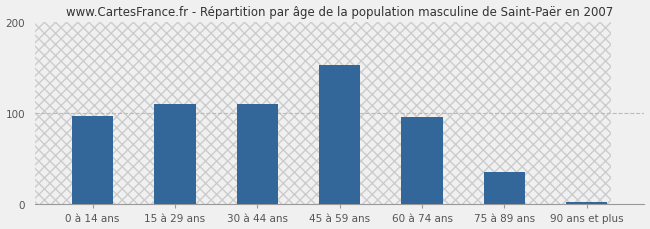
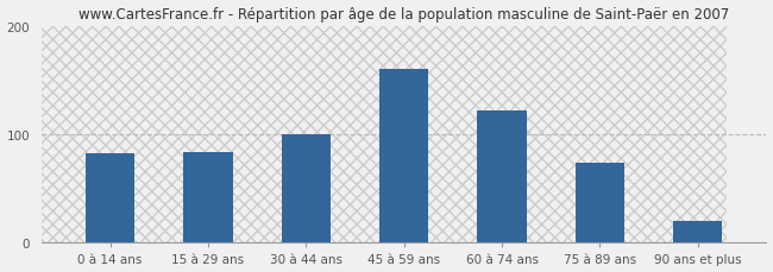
0 à 14 ans: 97 -> 82
15 à 29 ans: 110 -> 84
30 à 44 ans: 110 -> 100
45 à 59 ans: 152 -> 160
60 à 74 ans: 96 -> 122
75 à 89 ans: 35 -> 74
90 ans et plus: 3 -> 20
